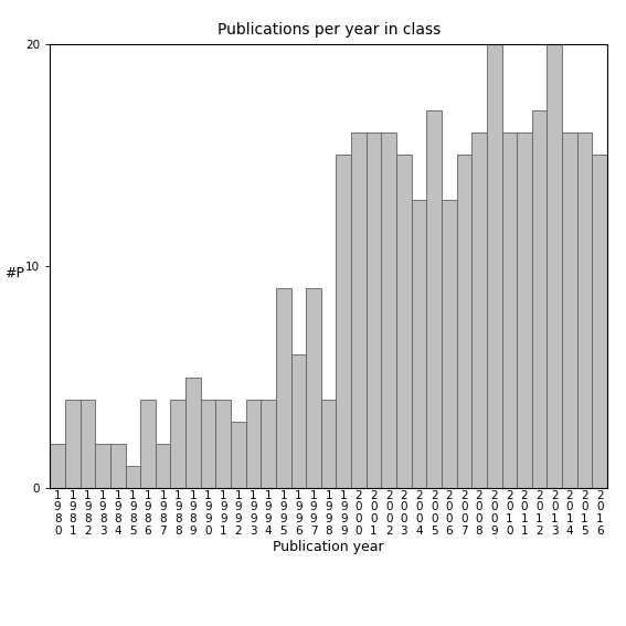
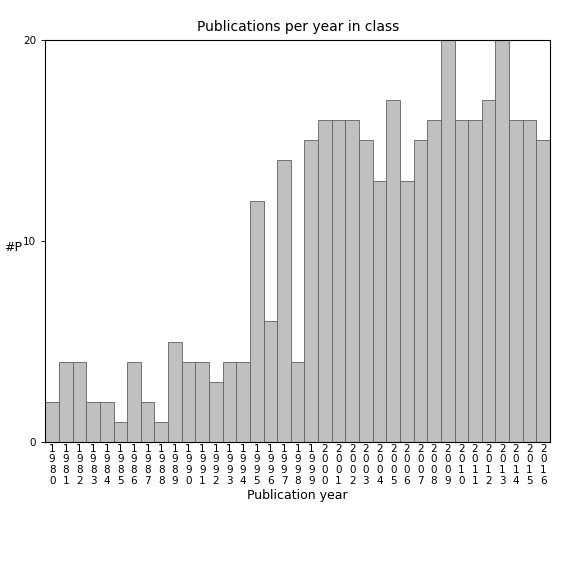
1 9 8 8: 4 -> 1
1 9 9 5: 9 -> 12
1 9 9 7: 9 -> 14
